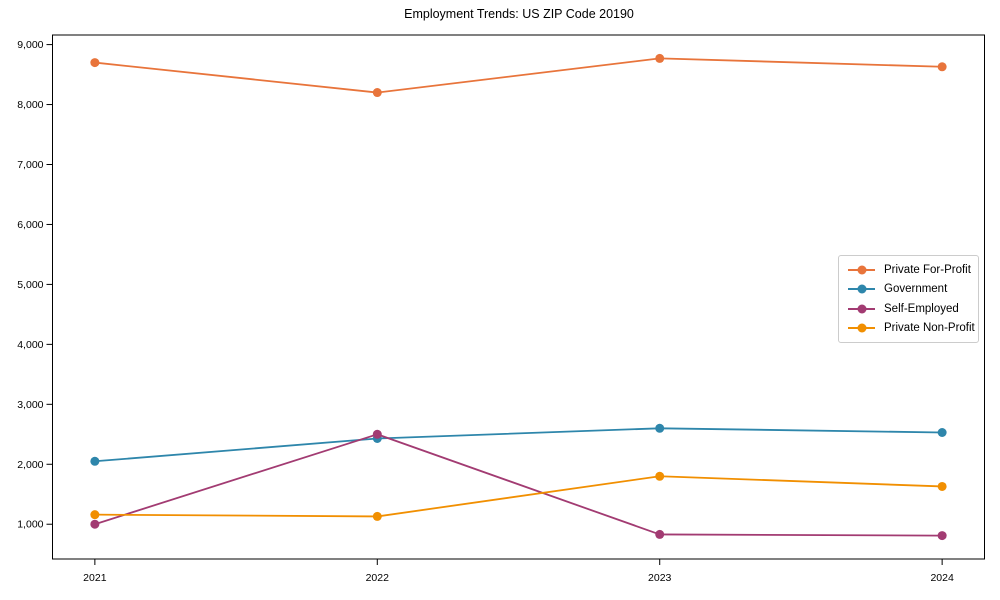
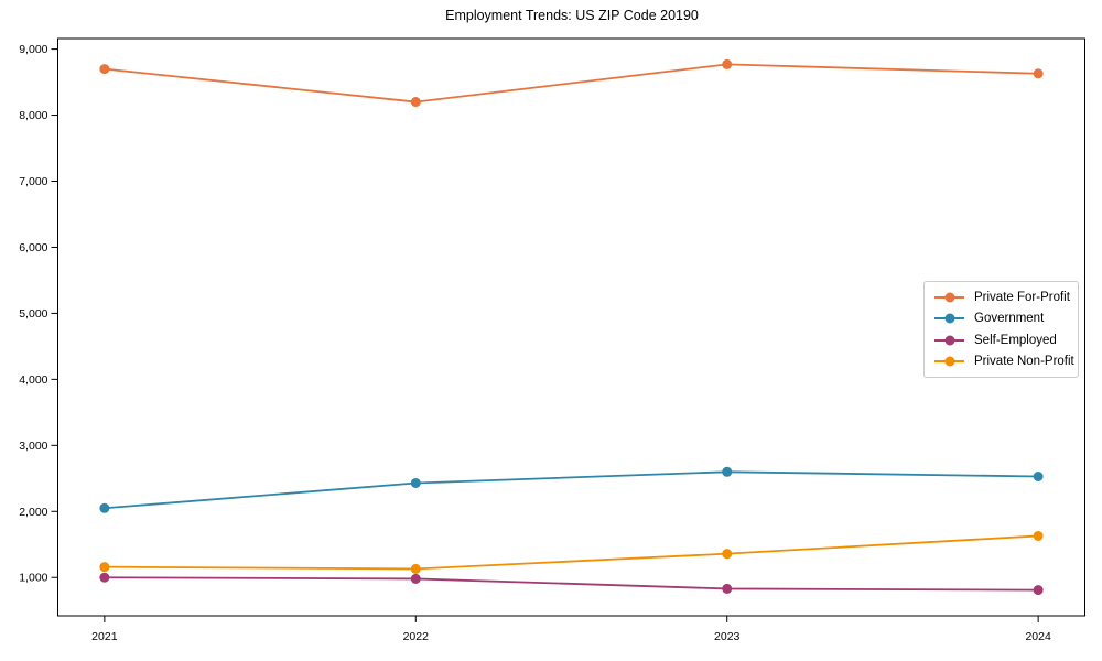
Self-Employed/2022: 2500 -> 1000
Private Non-Profit/2023: 1800 -> 1400
